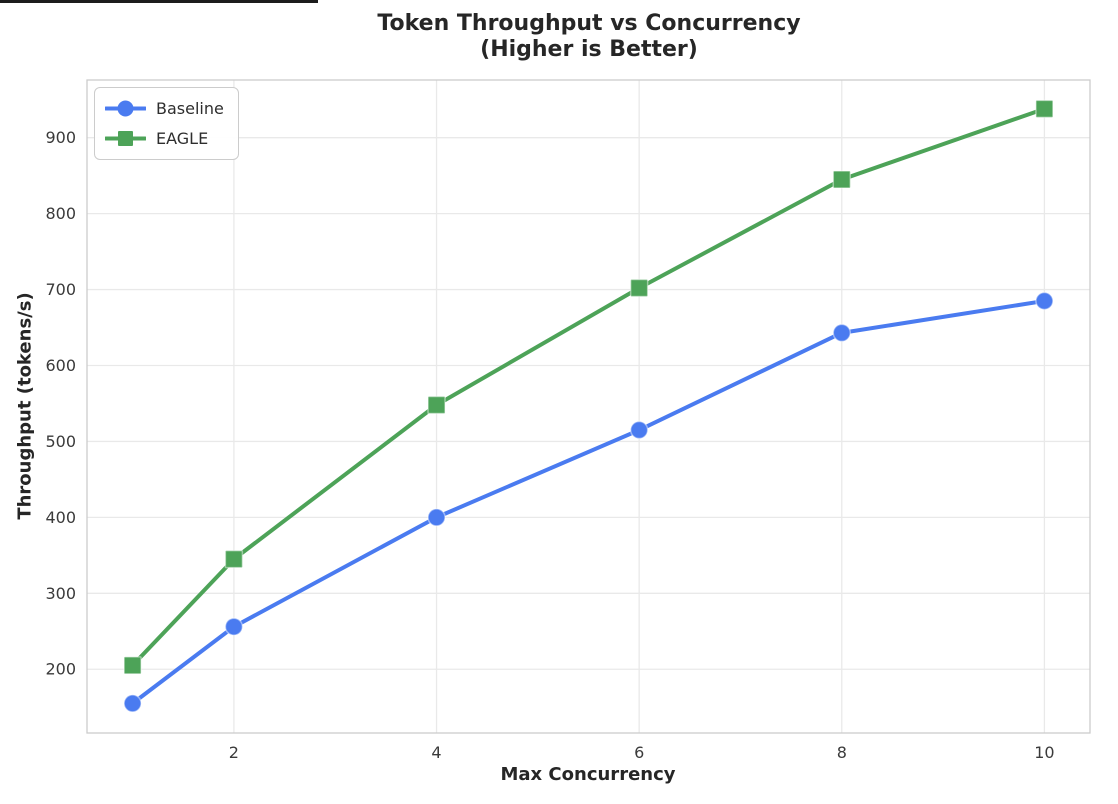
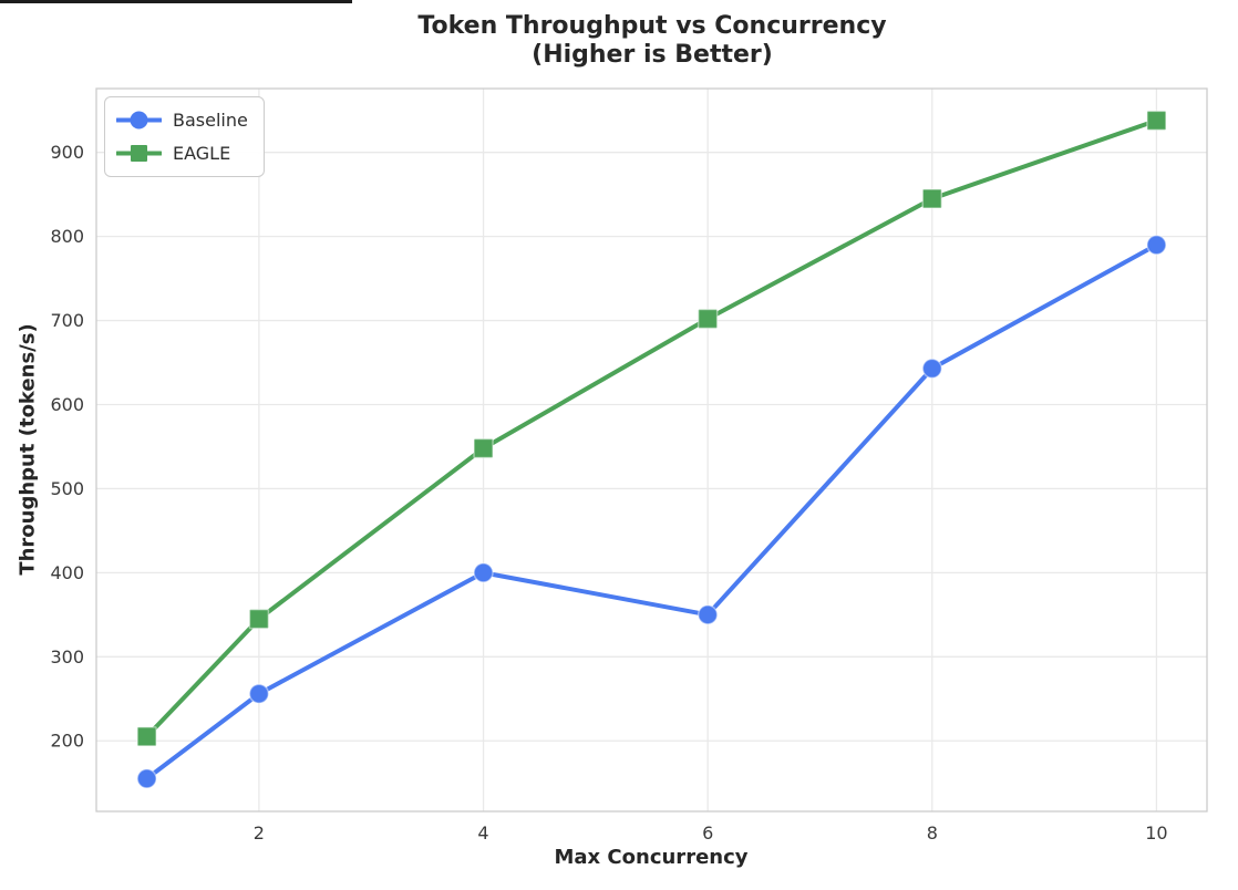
Baseline/6: 520 -> 350
Baseline/10: 680 -> 790
